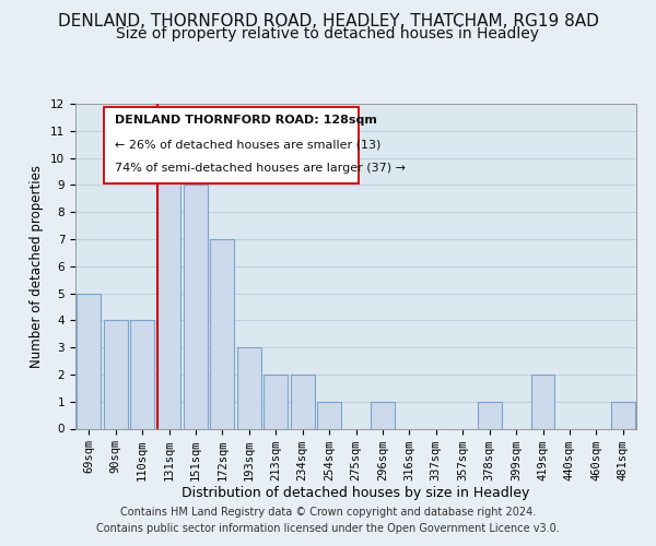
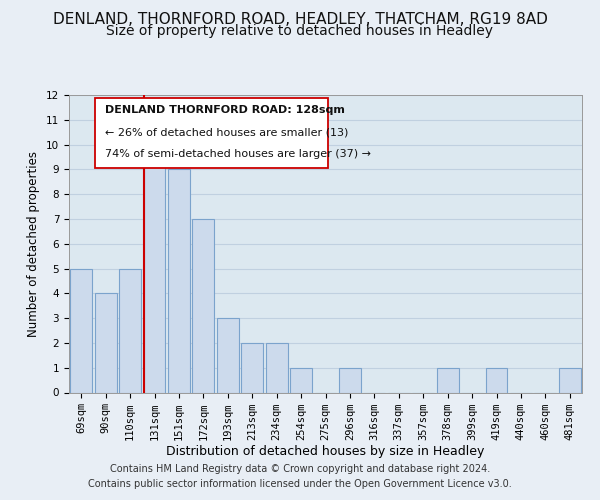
110sqm: 4 -> 5
419sqm: 2 -> 1
